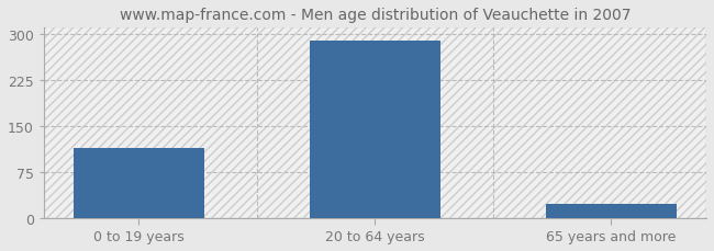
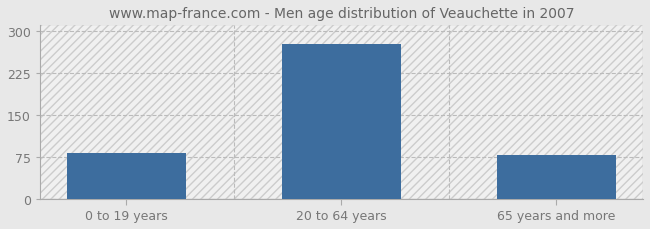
0 to 19 years: 113 -> 82
20 to 64 years: 289 -> 276
65 years and more: 22 -> 78
